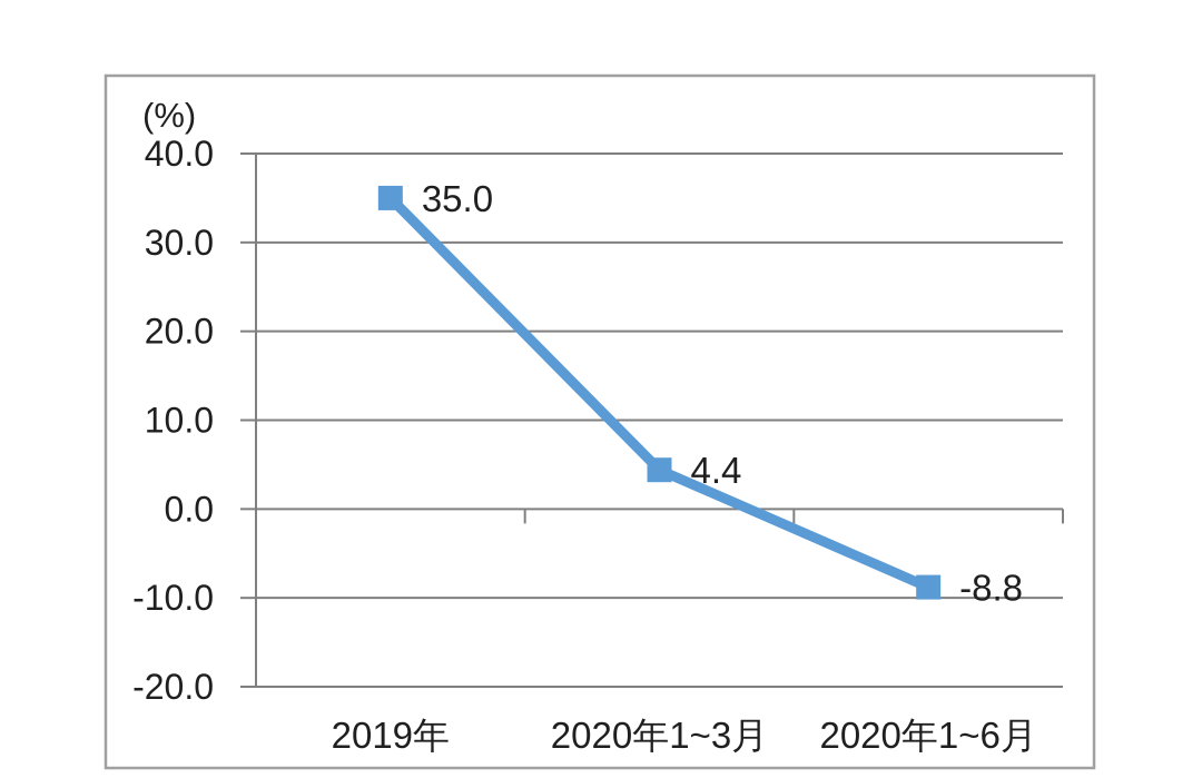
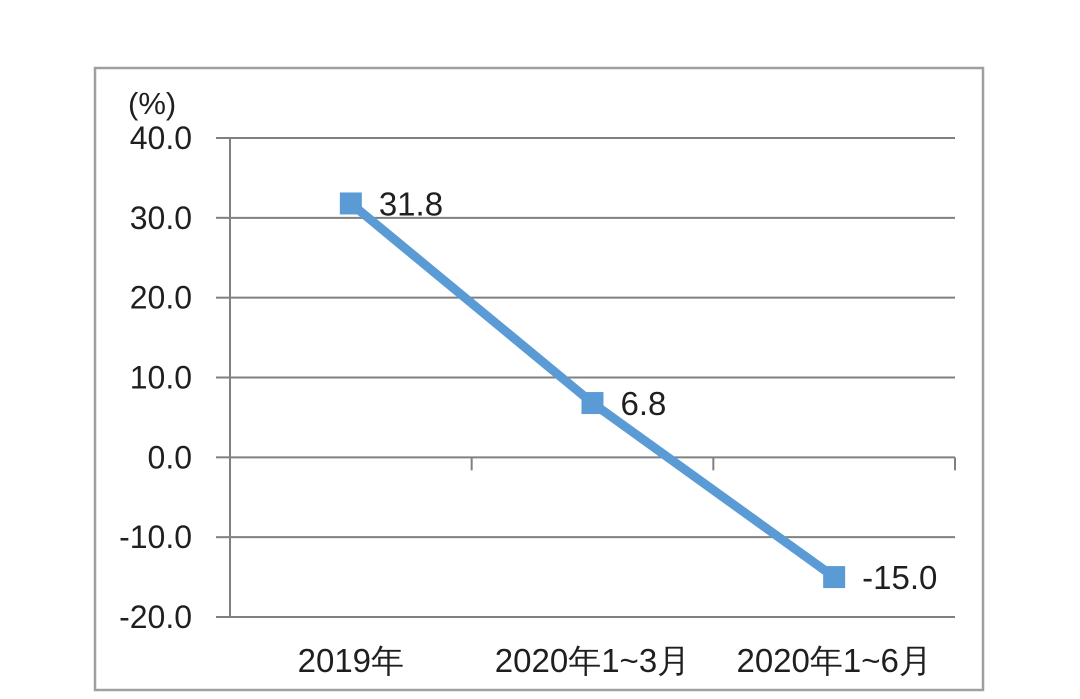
2019年: 35.0 -> 31.8
2020年1~3月: 4.4 -> 6.8
2020年1~6月: -8.8 -> -15.0
